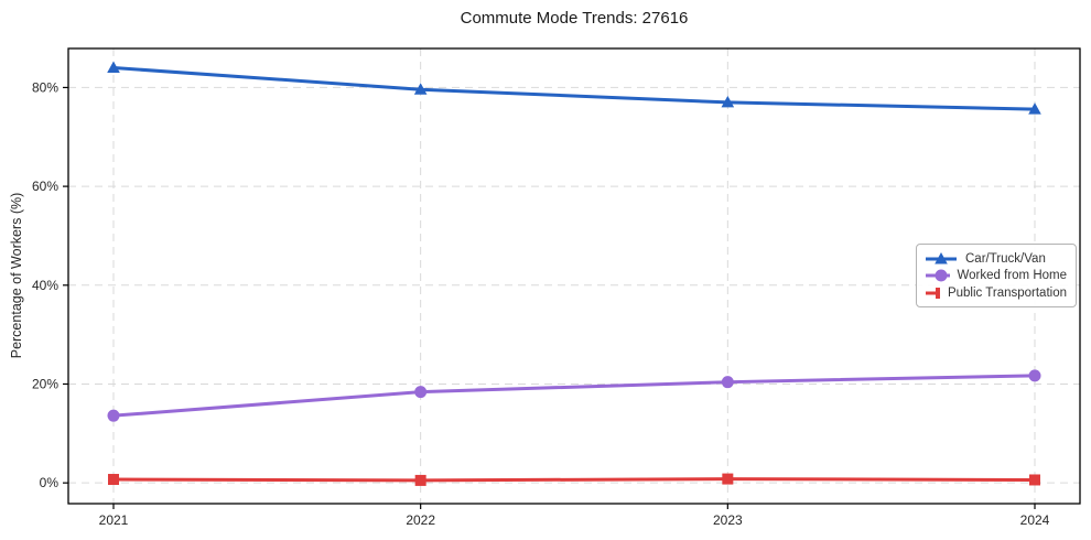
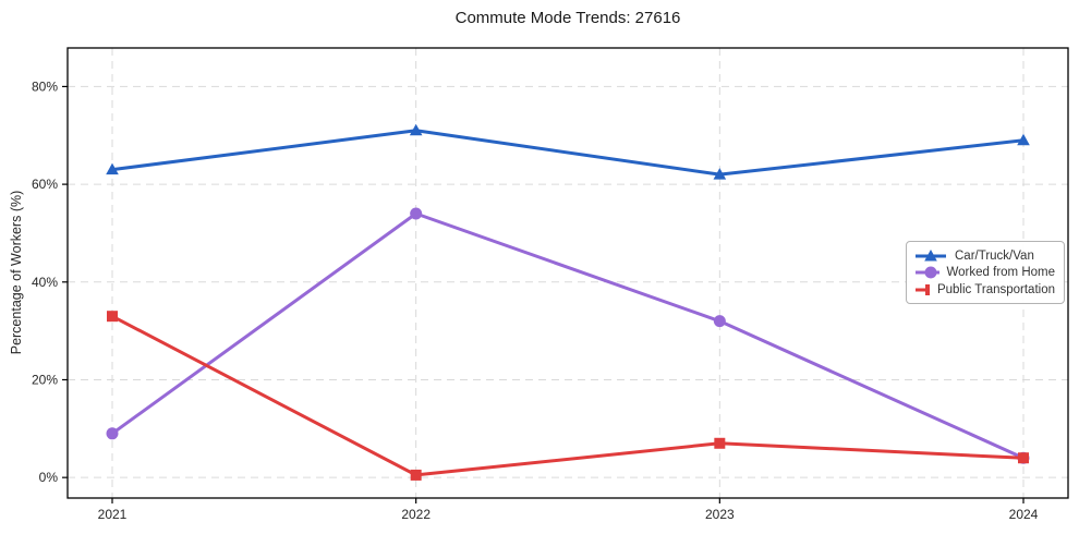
Car/Truck/Van/2021: 84% -> 63%
Worked from Home/2021: 14% -> 9%
Public Transportation/2021: 1% -> 33%
Car/Truck/Van/2022: 80% -> 71%
Worked from Home/2022: 18% -> 54%
Car/Truck/Van/2023: 77% -> 62%
Worked from Home/2023: 20% -> 32%
Public Transportation/2023: 1% -> 7%
Car/Truck/Van/2024: 76% -> 69%
Worked from Home/2024: 22% -> 4%
Public Transportation/2024: 1% -> 4%
